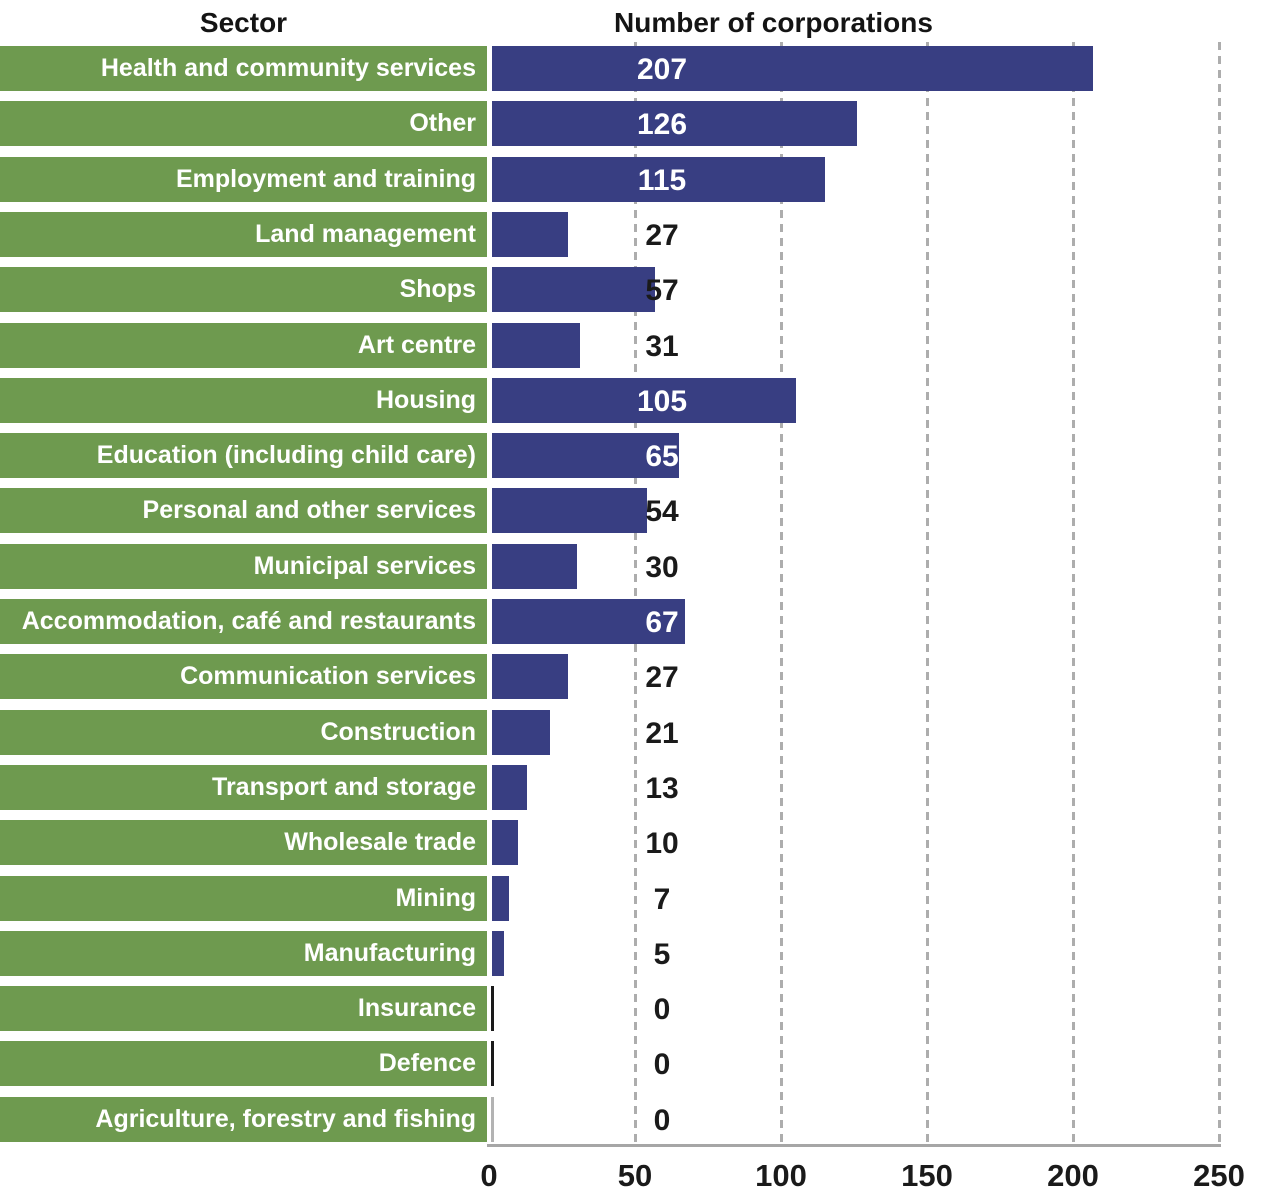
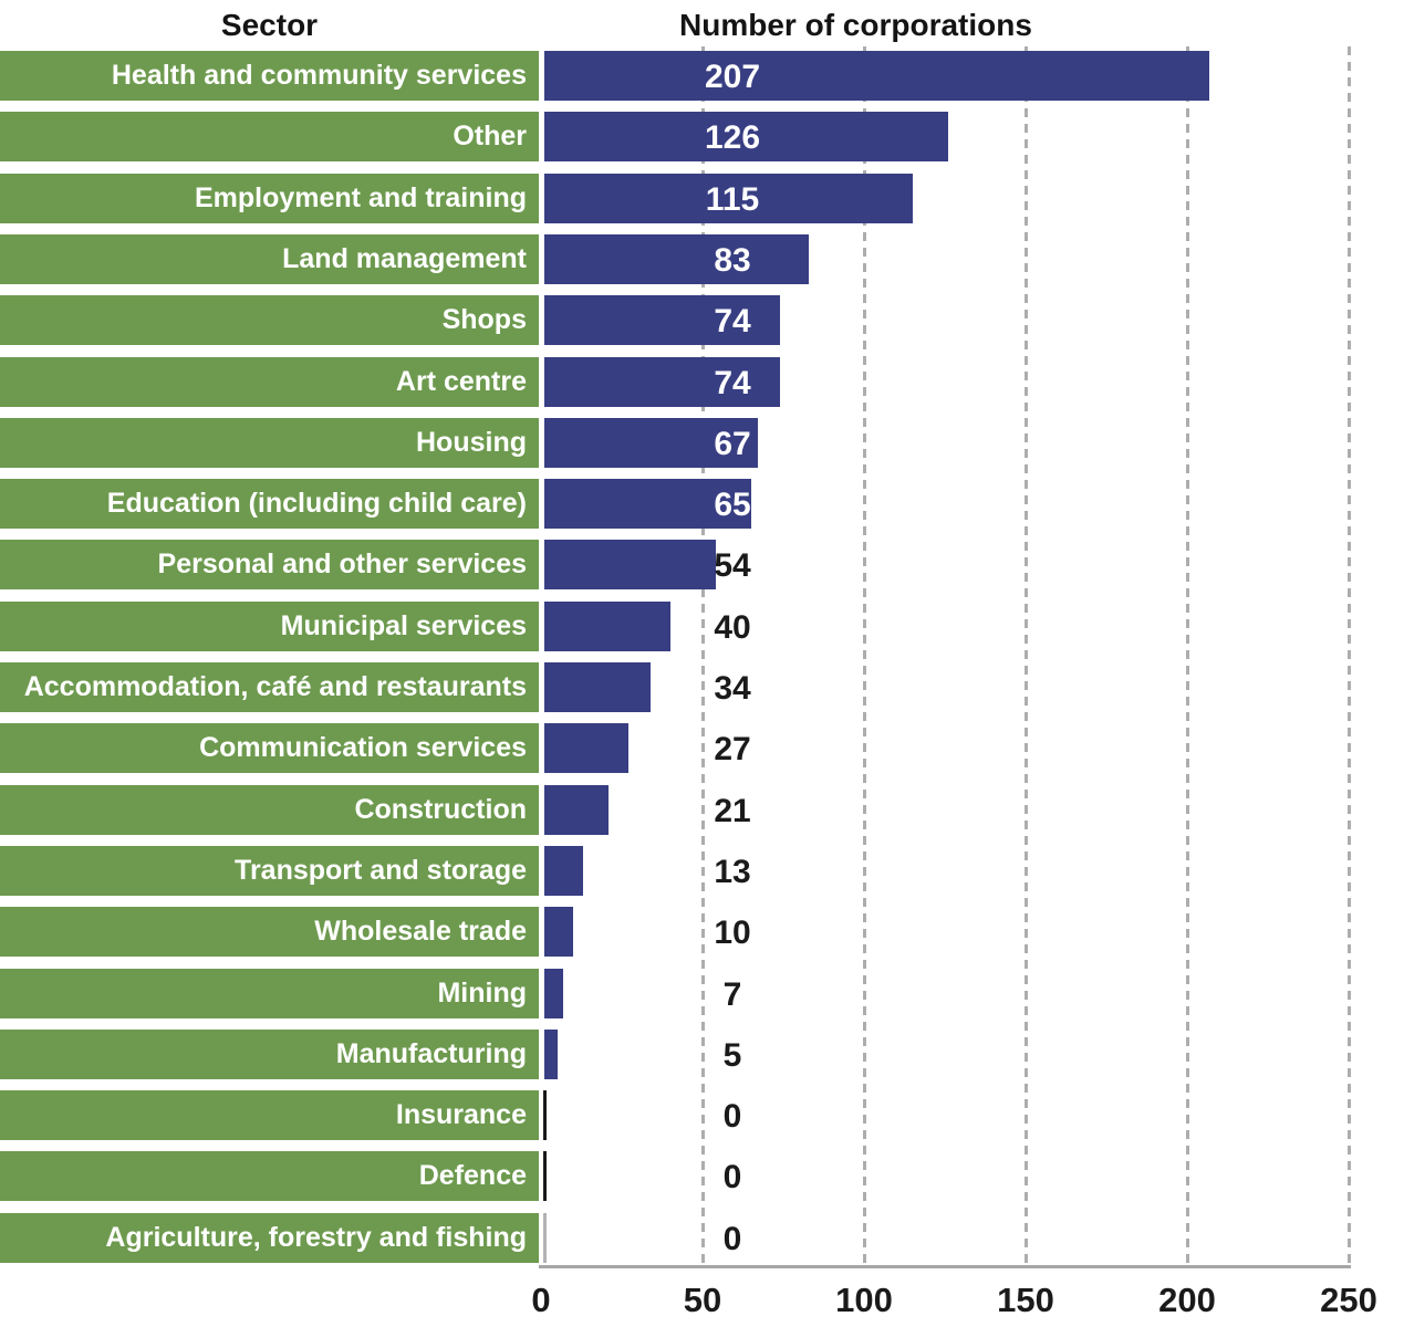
Land management: 27 -> 83
Shops: 57 -> 74
Art centre: 31 -> 74
Housing: 105 -> 67
Municipal services: 30 -> 40
Accommodation, café and restaurants: 67 -> 34
